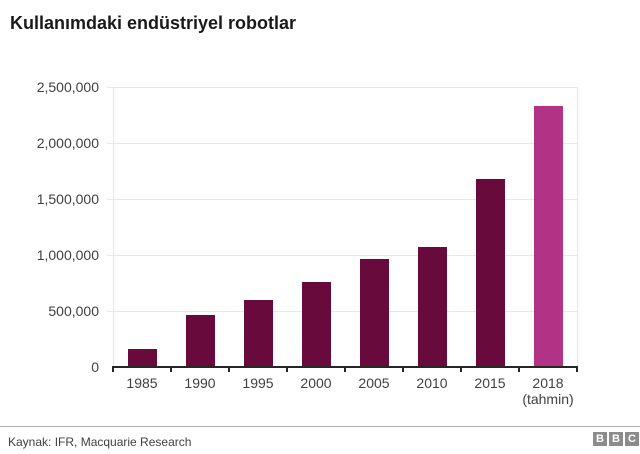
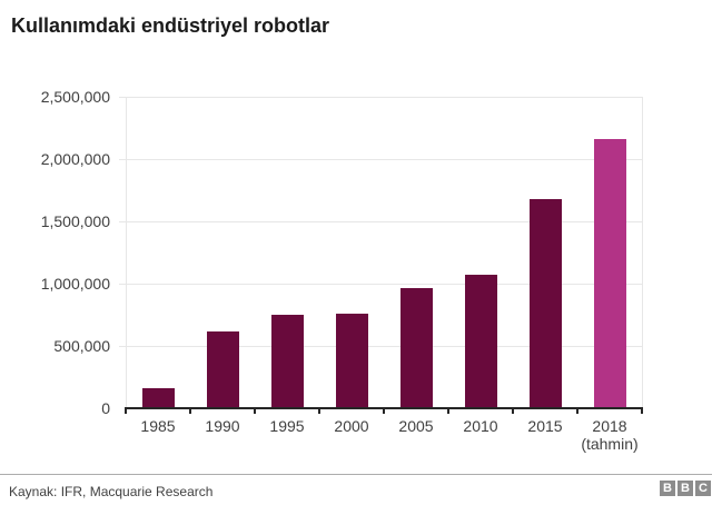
1990: 460000 -> 620000
1995: 600000 -> 750000
2018: 2330000 -> 2160000
